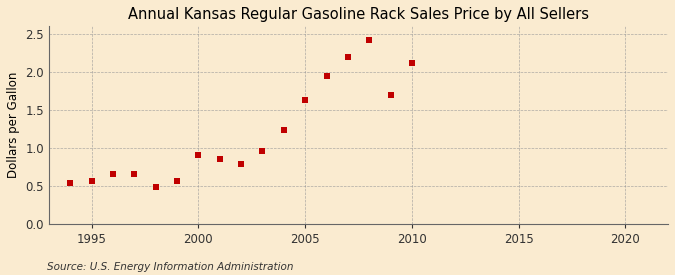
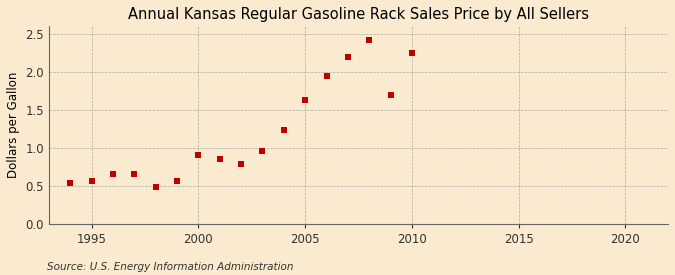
2010: 2.11 -> 2.24
